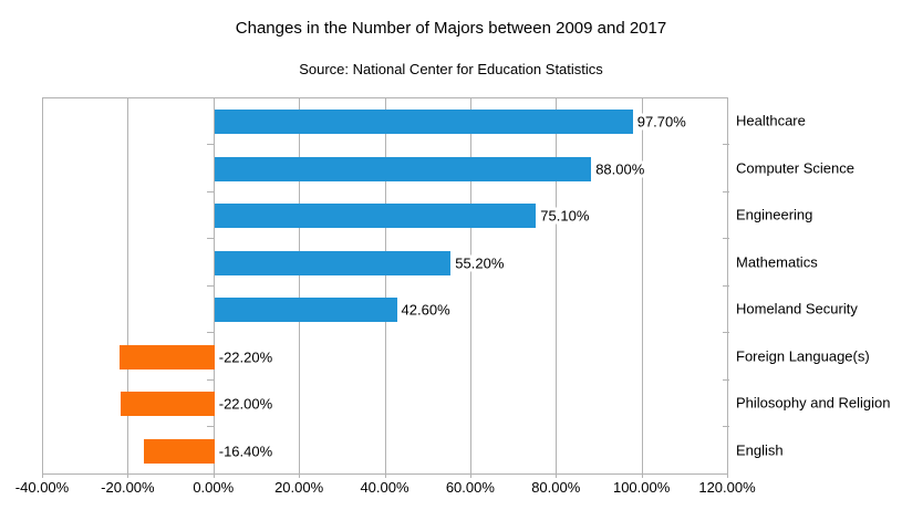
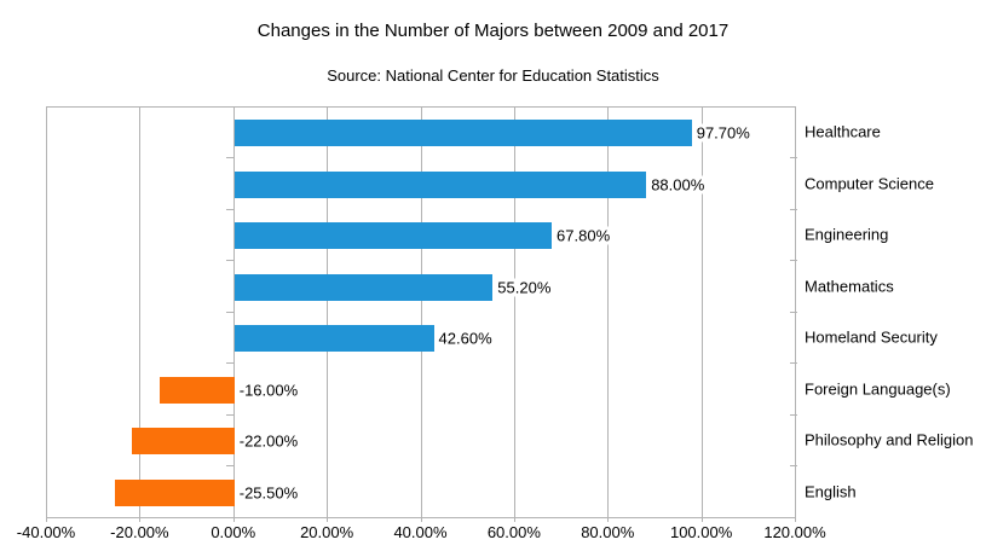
Engineering: 75.10% -> 67.80%
Foreign Language(s): -22.20% -> -16.00%
English: -16.40% -> -25.50%
